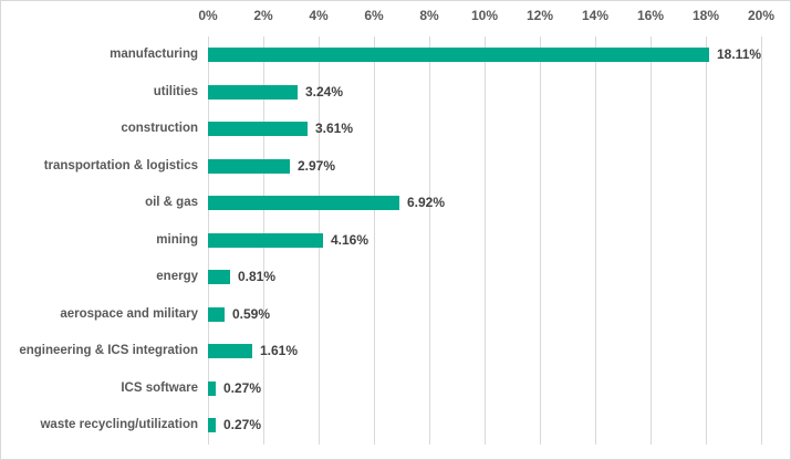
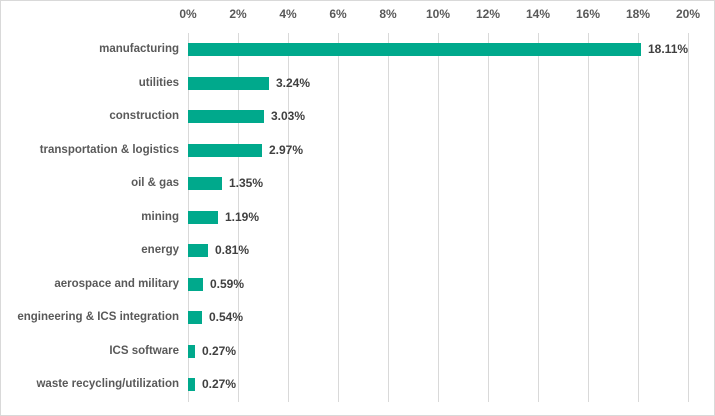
construction: 3.61% -> 3.03%
oil & gas: 6.92% -> 1.35%
mining: 4.16% -> 1.19%
engineering & ICS integration: 1.61% -> 0.54%
